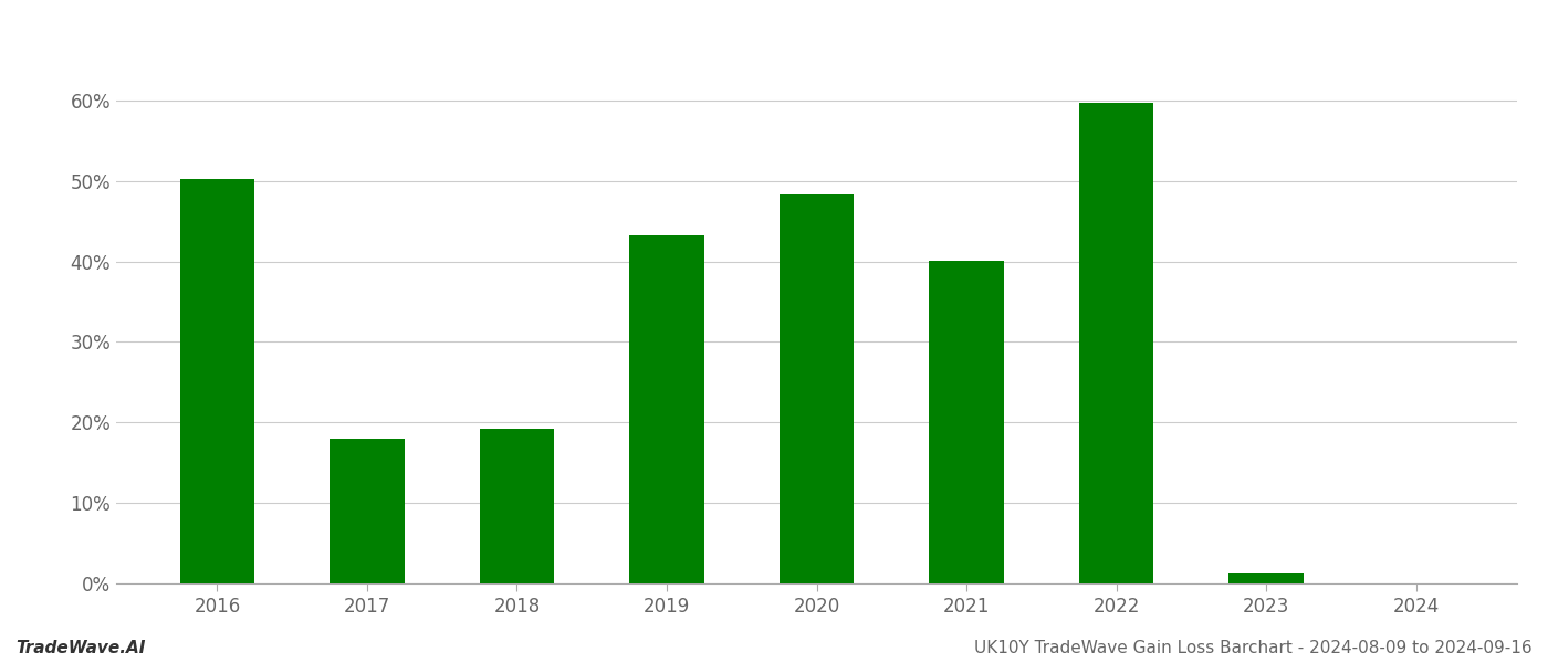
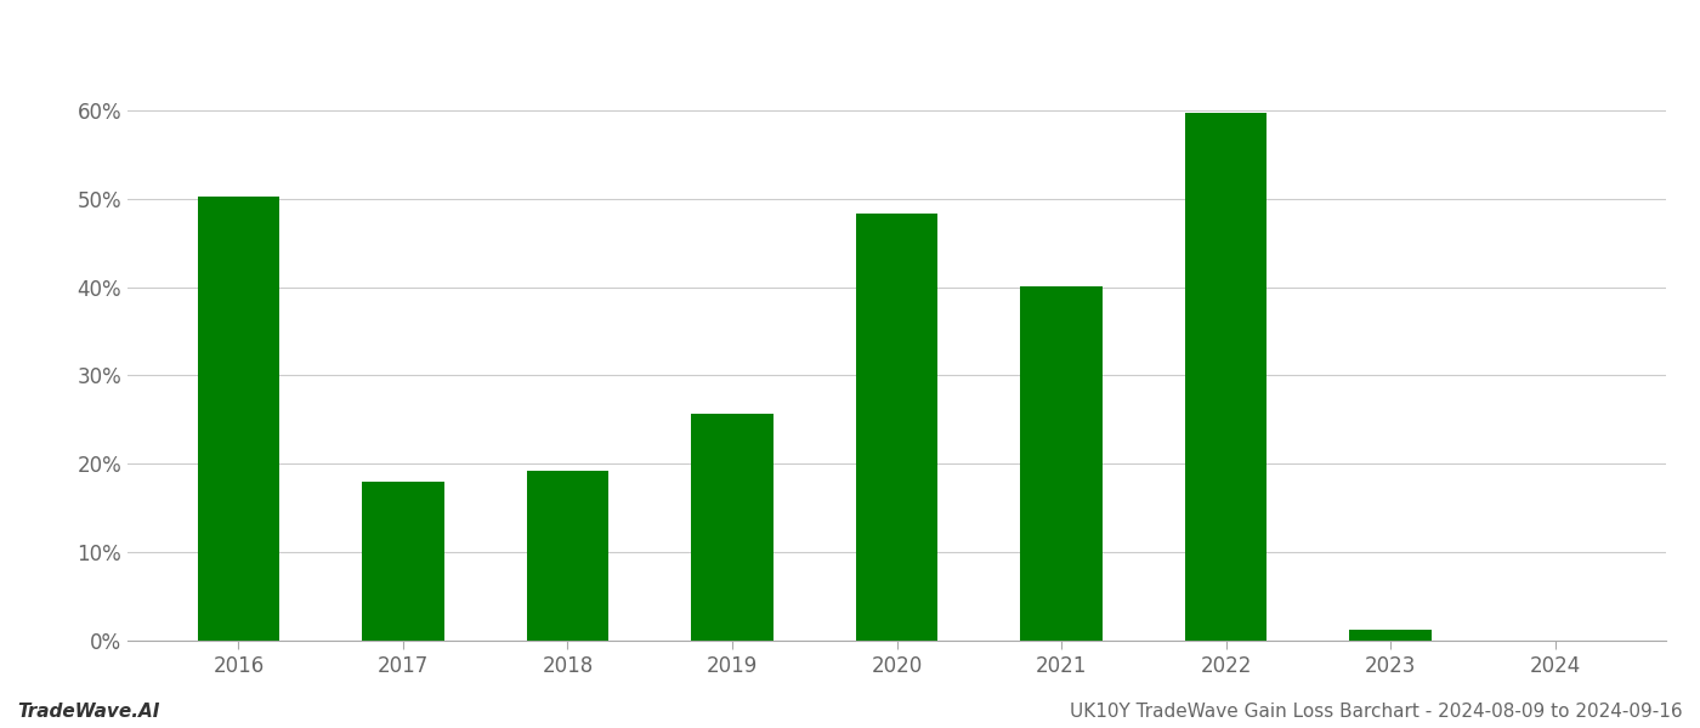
2019: 43.2% -> 25.6%
